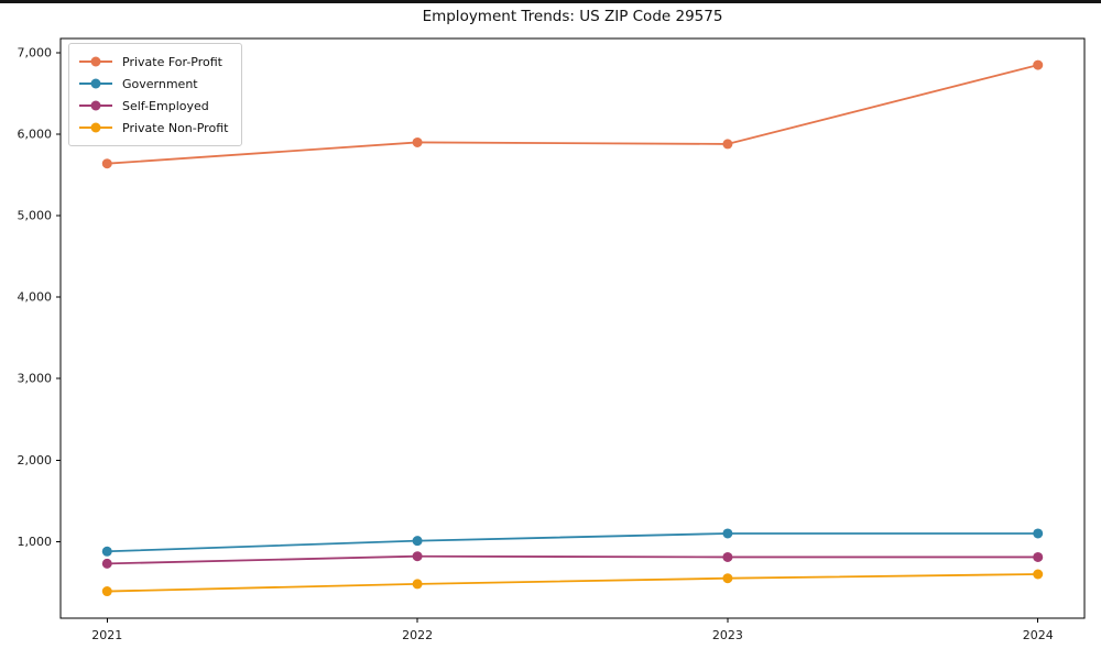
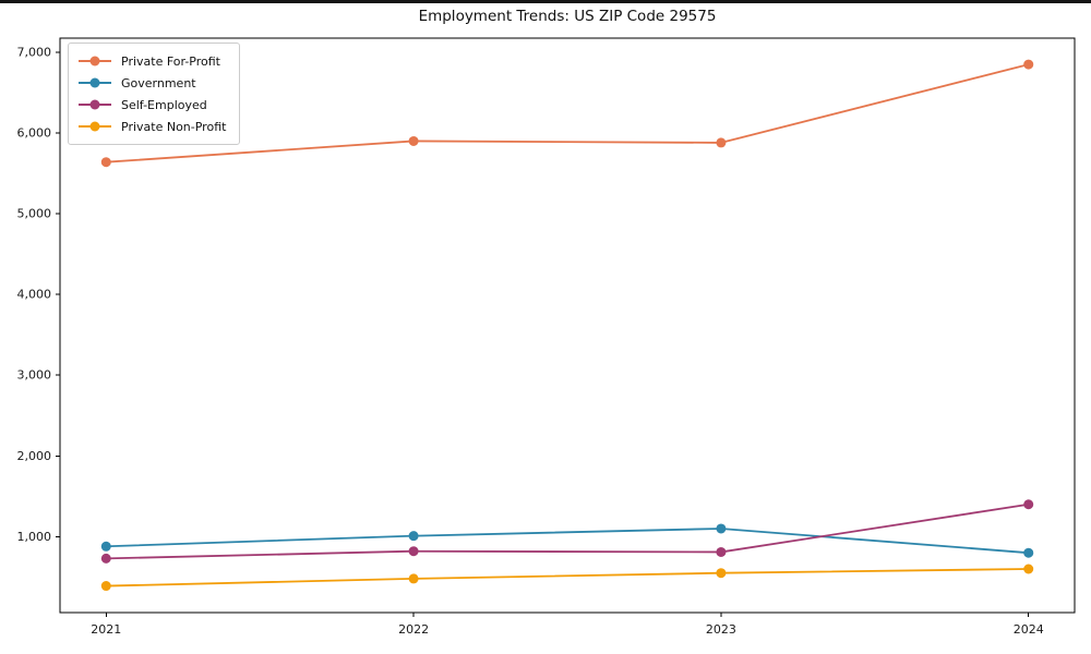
Government/2024: 1100 -> 800
Self-Employed/2024: 800 -> 1400
